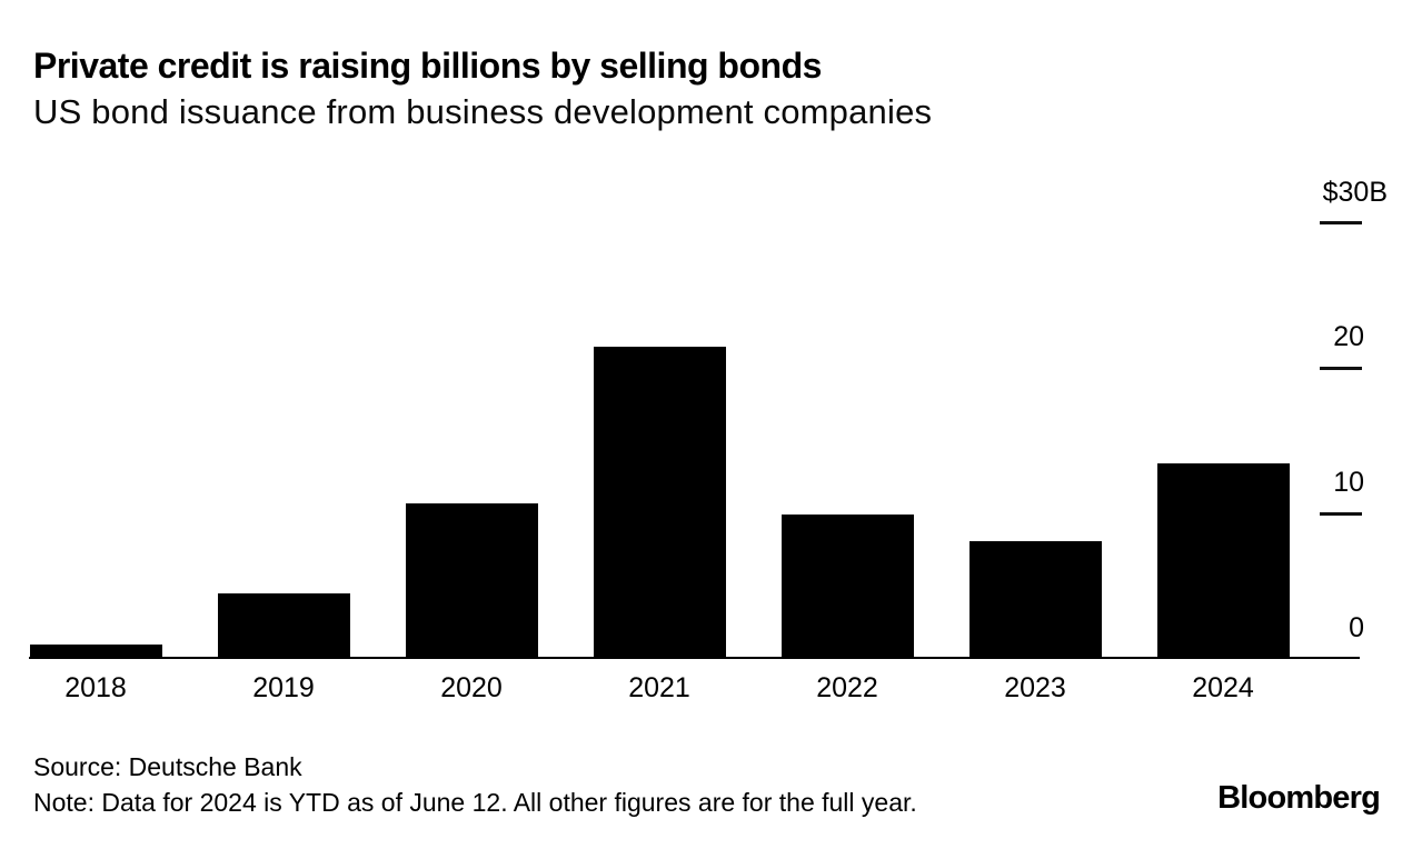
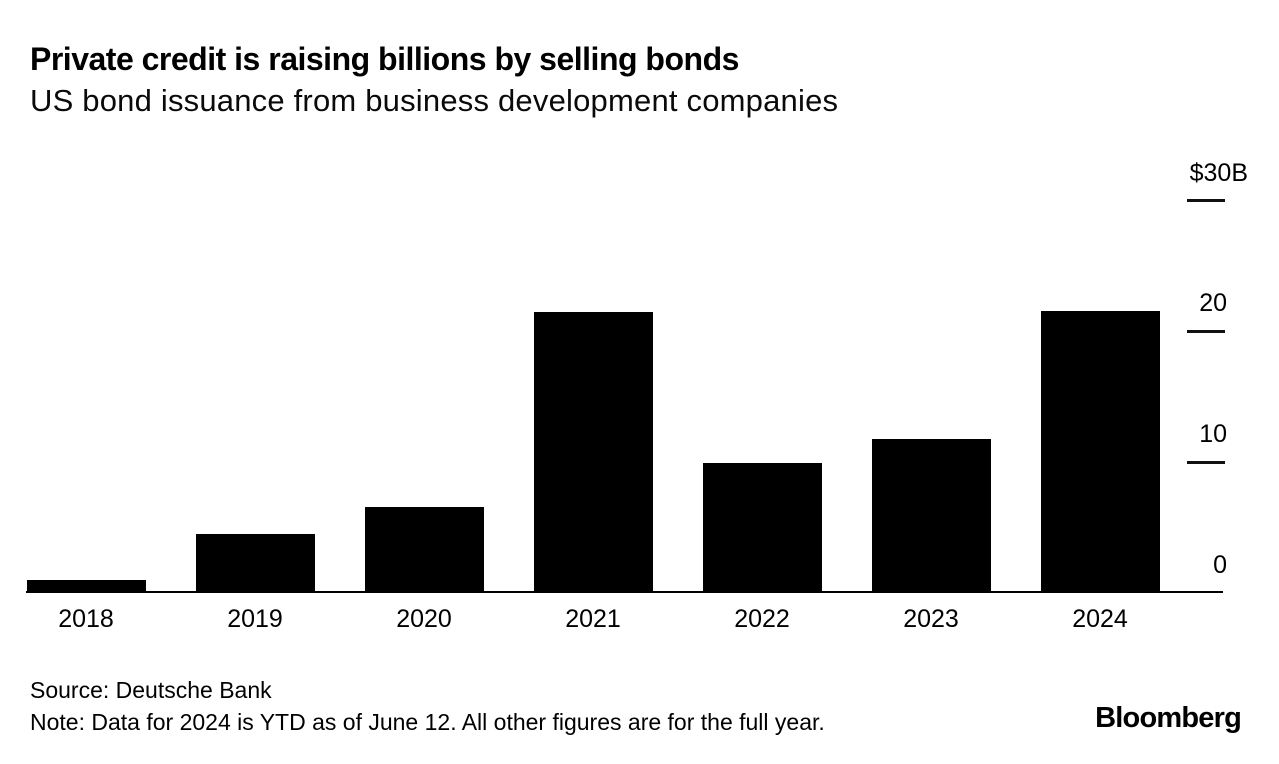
2020: 10.6 -> 6.5
2023: 8.0 -> 11.7
2024: 13.4 -> 21.5
